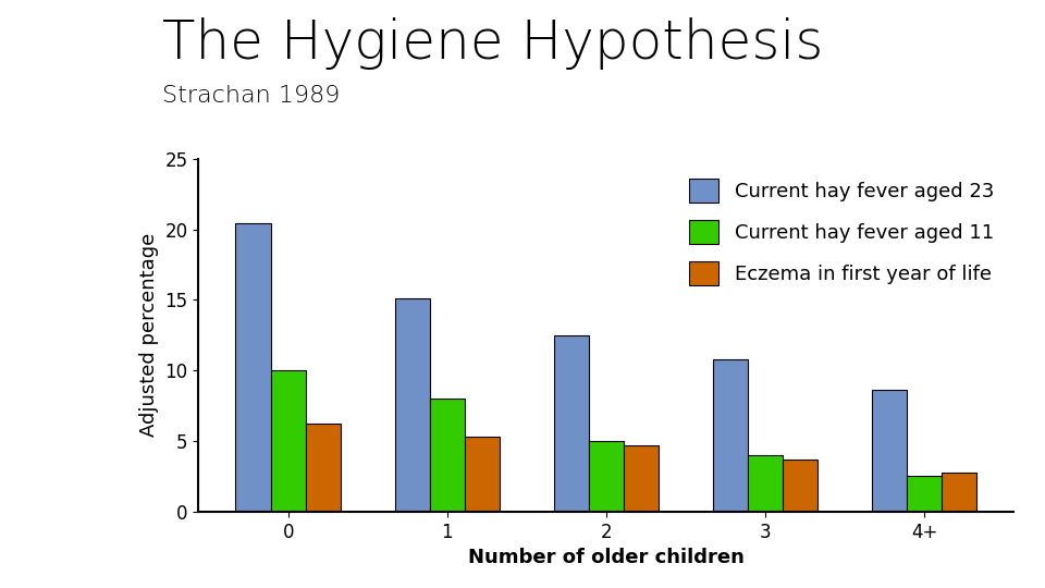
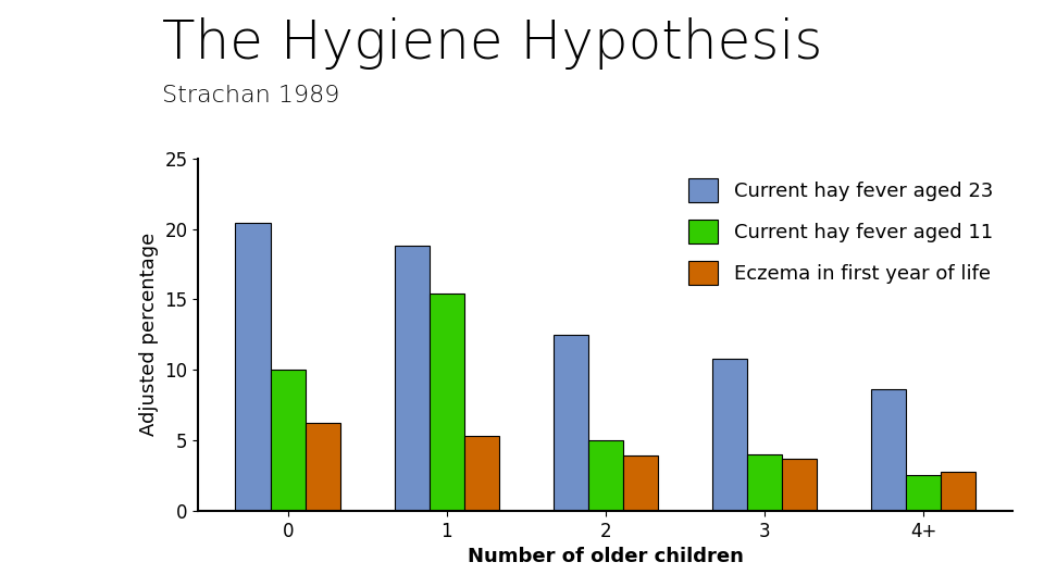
Current hay fever aged 23/1: 15.1 -> 18.8
Current hay fever aged 11/1: 8.0 -> 15.4
Eczema in first year of life/2: 4.7 -> 3.9
